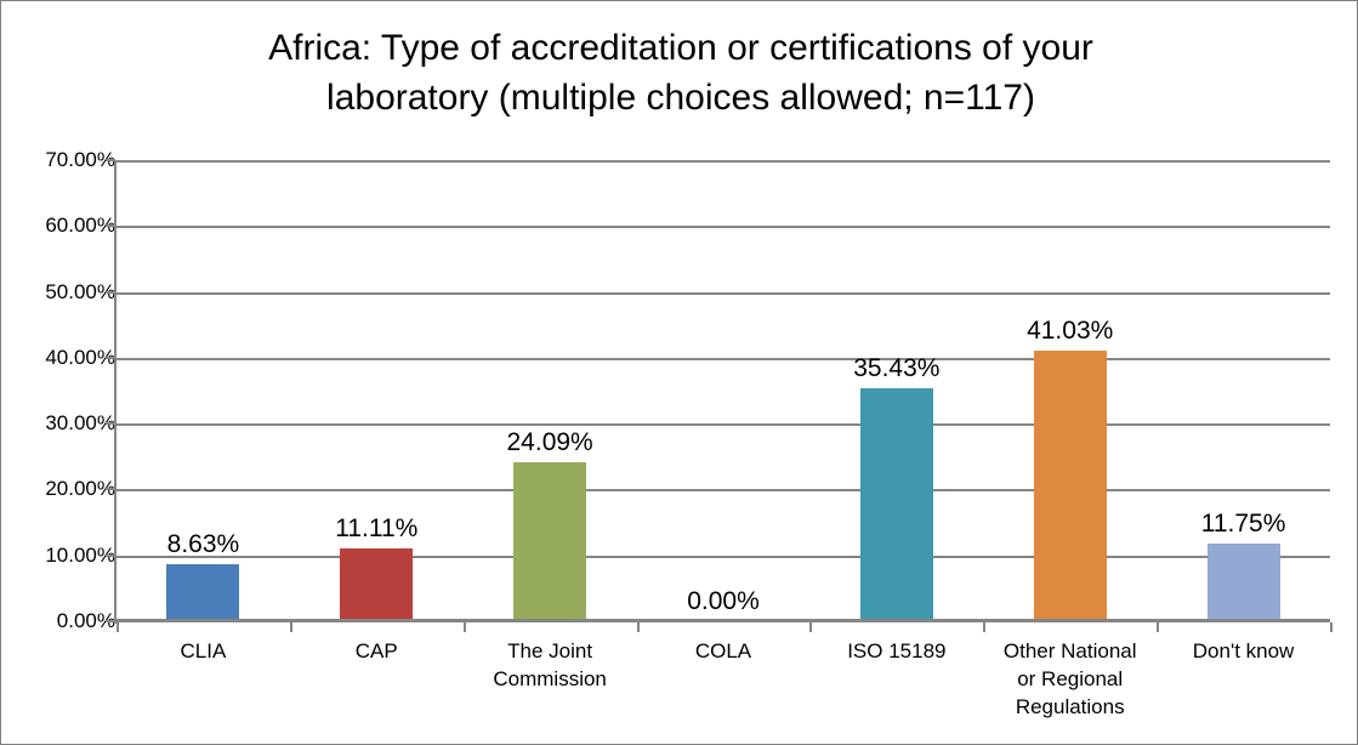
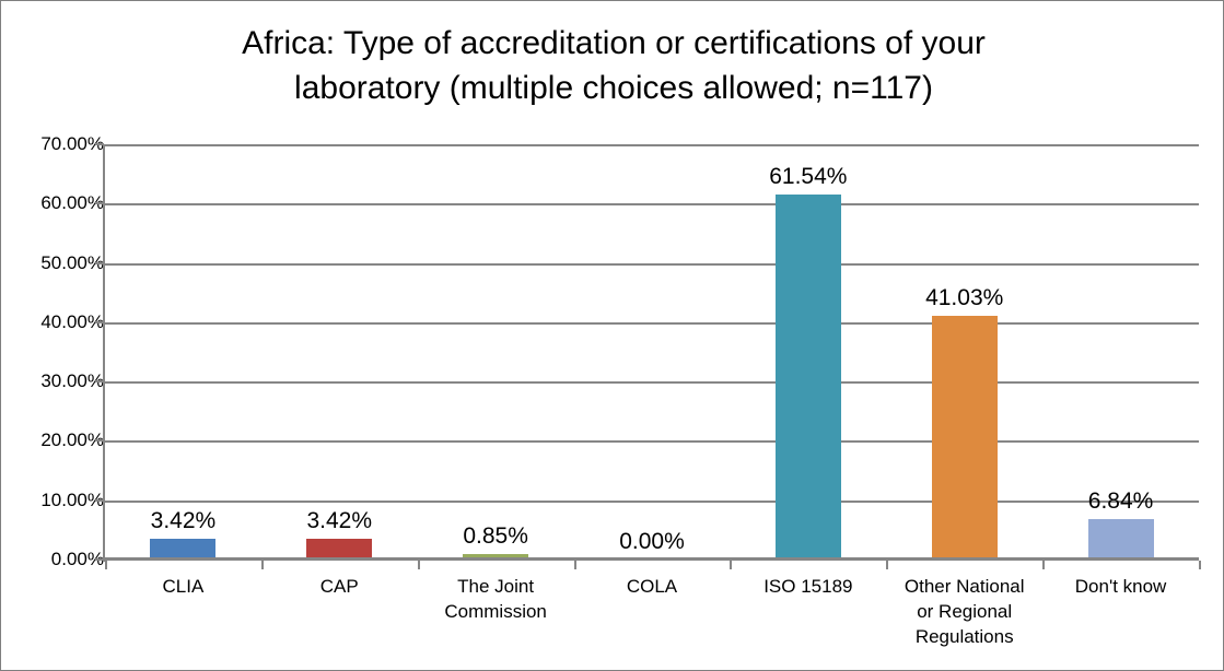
CLIA: 8.63% -> 3.42%
CAP: 11.11% -> 3.42%
The Joint Commission: 24.09% -> 0.85%
ISO 15189: 35.43% -> 61.54%
Don't know: 11.75% -> 6.84%
